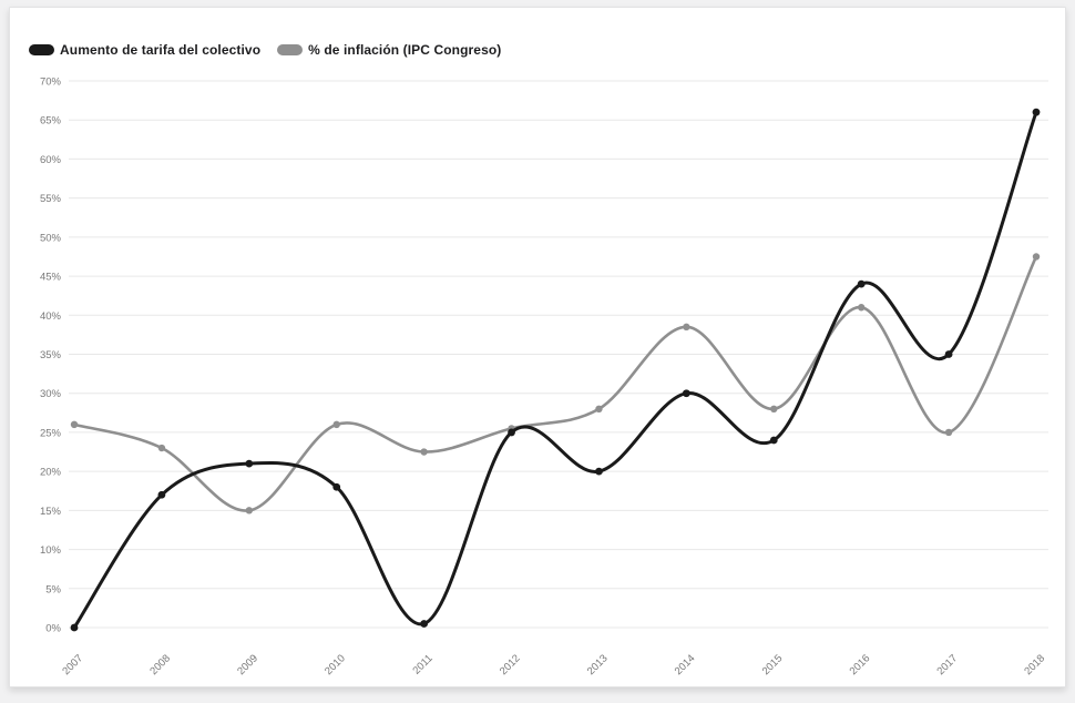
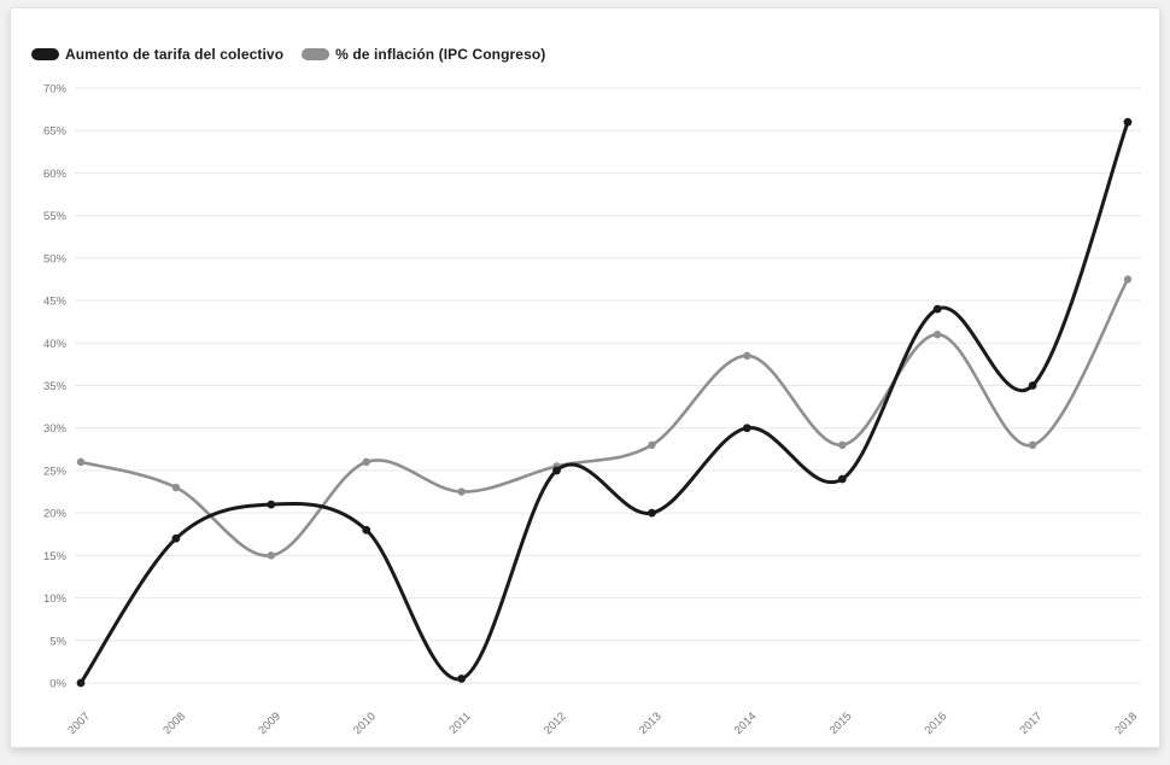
% de inflación (IPC Congreso)/2017: 25% -> 28%
